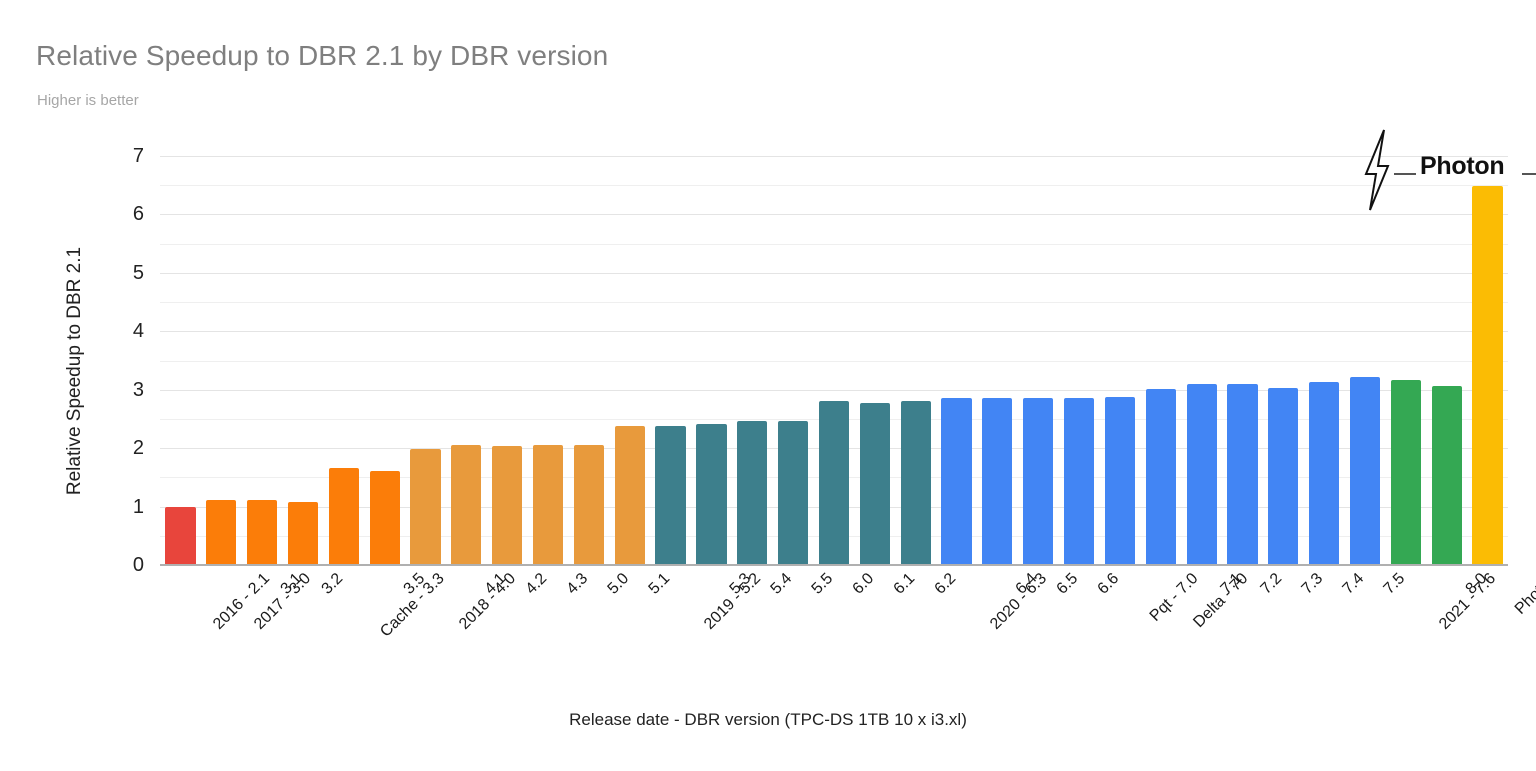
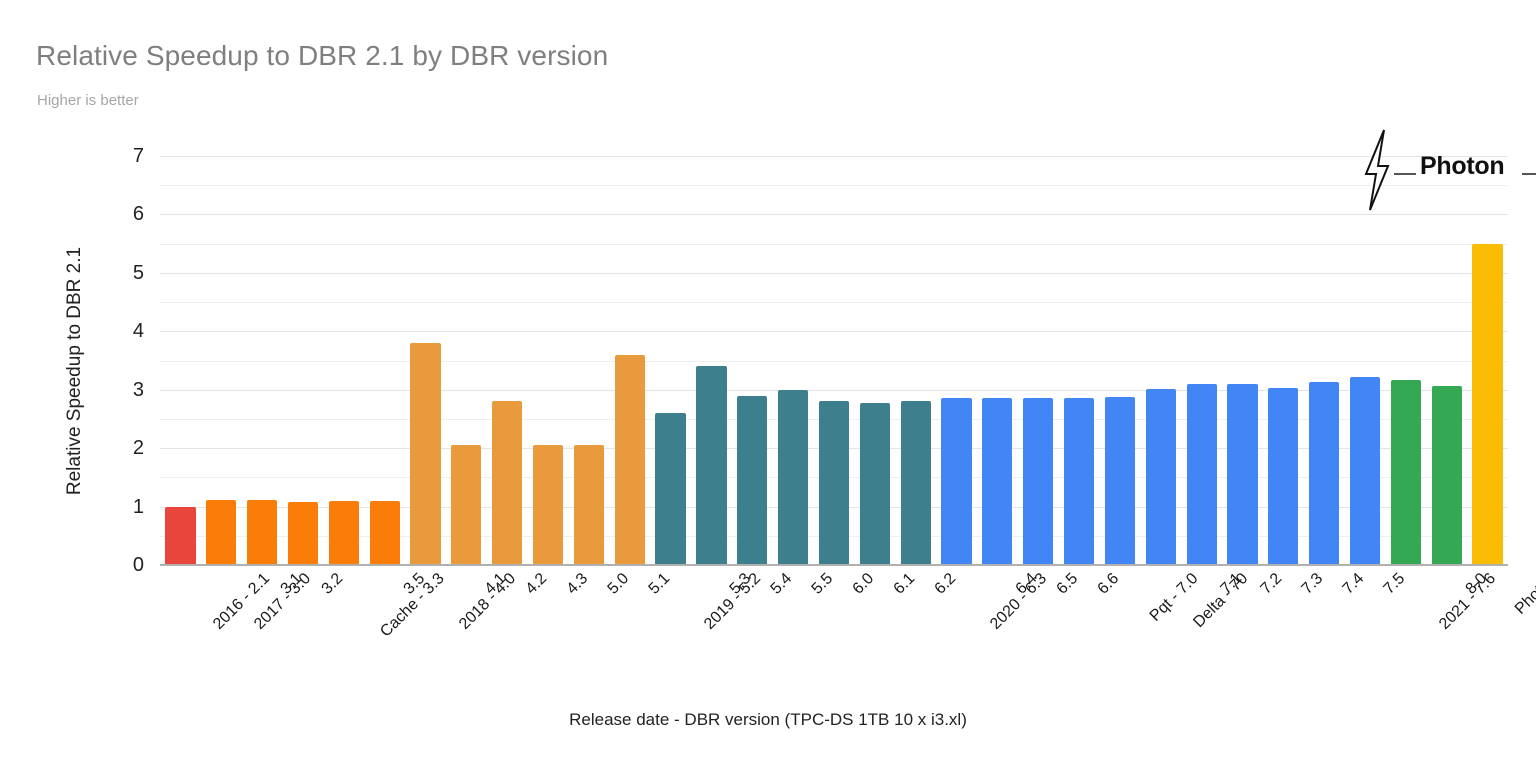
Cache - 3.3: 1.7 -> 1.1
3.5: 1.6 -> 1.1
2018 - 4.0: 2.0 -> 3.8
4.2: 2.0 -> 2.8
5.1: 2.4 -> 3.6
2019 - 5.2: 2.4 -> 2.6
5.3: 2.4 -> 3.4
5.4: 2.5 -> 2.9
5.5: 2.5 -> 3.0
Photon: 6.5 -> 5.5
